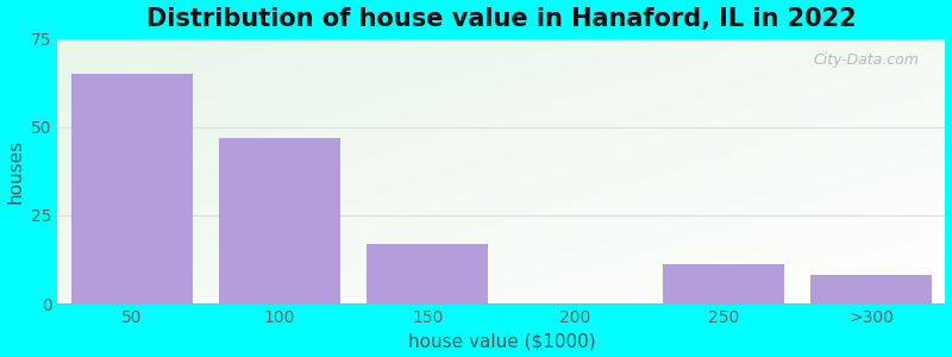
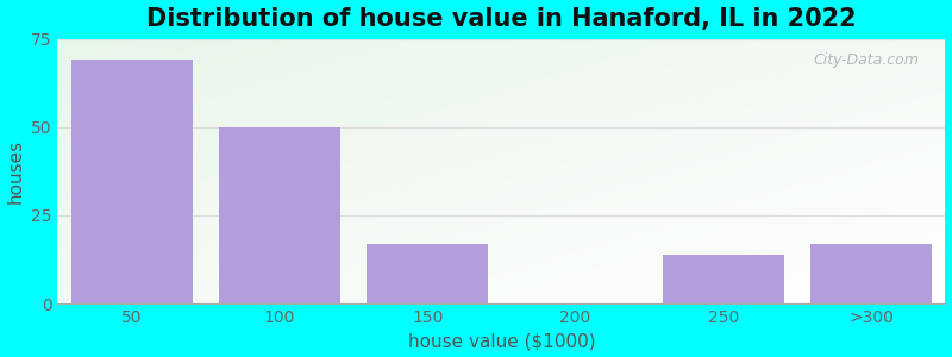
50: 65 -> 69
100: 47 -> 50
250: 11 -> 14
>300: 8 -> 17
